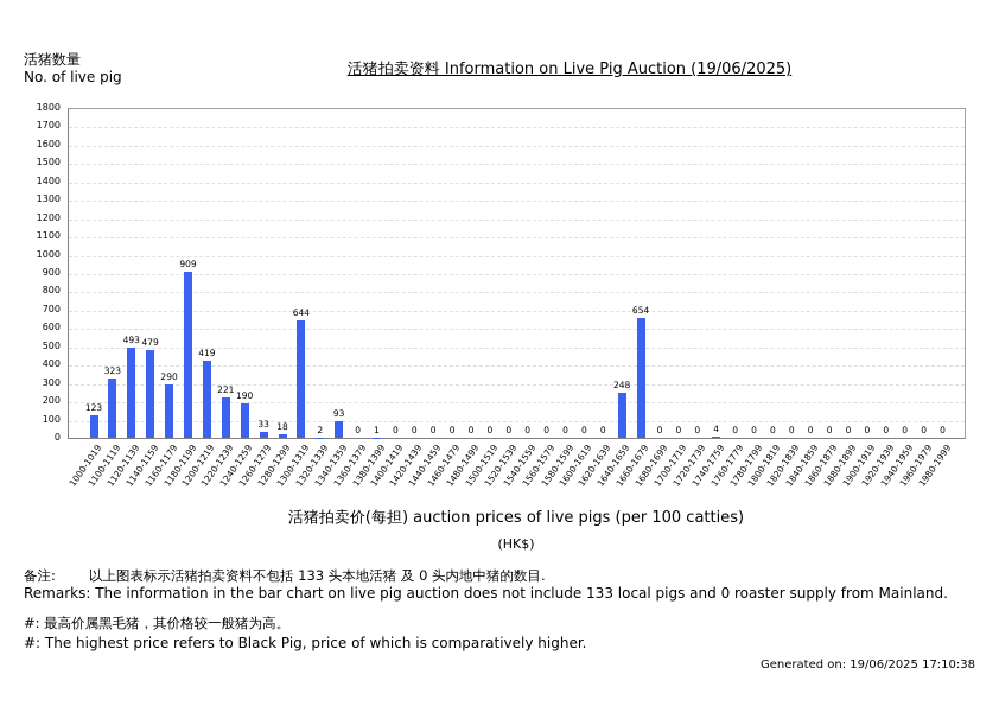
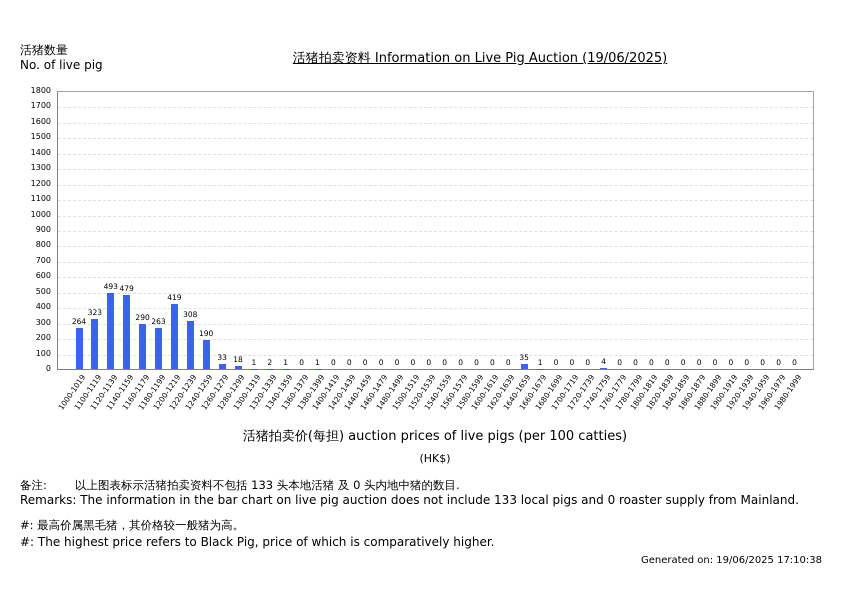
1000-1019: 123 -> 264
1180-1199: 909 -> 263
1220-1239: 221 -> 308
1300-1319: 644 -> 1
1340-1359: 93 -> 1
1640-1659: 248 -> 35
1660-1679: 654 -> 1
